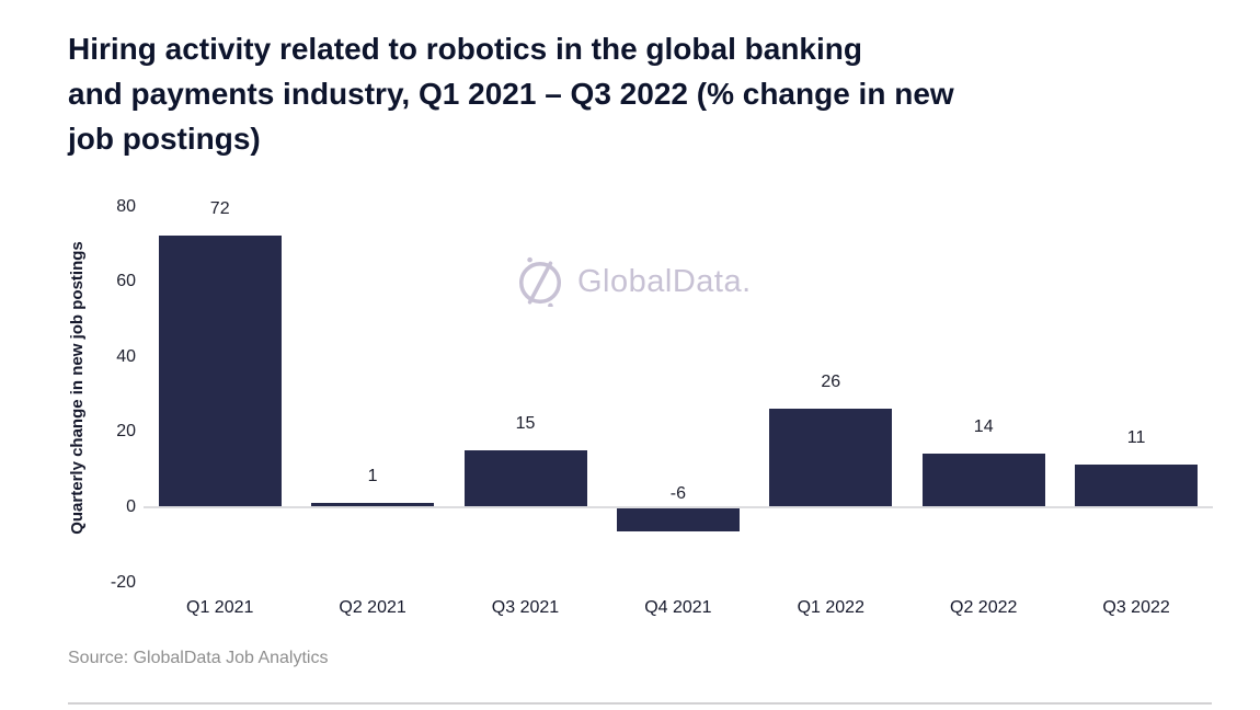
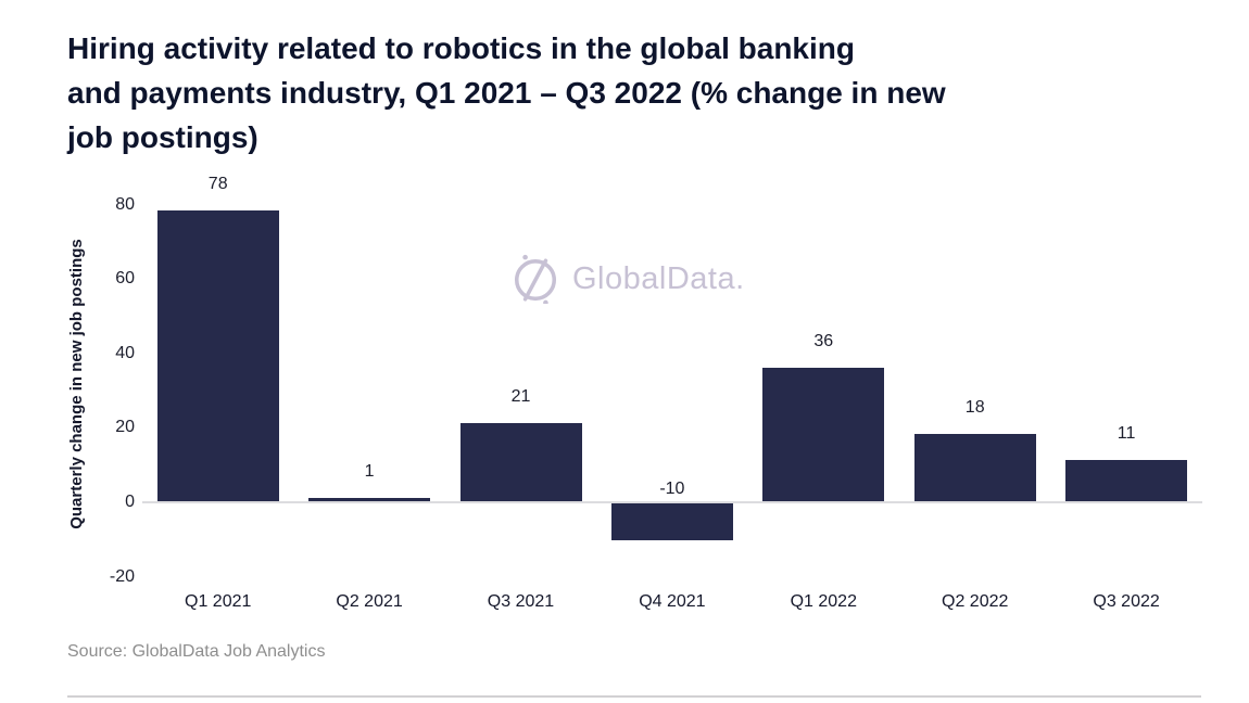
Q1 2021: 72 -> 78
Q3 2021: 15 -> 21
Q4 2021: -6 -> -10
Q1 2022: 26 -> 36
Q2 2022: 14 -> 18
